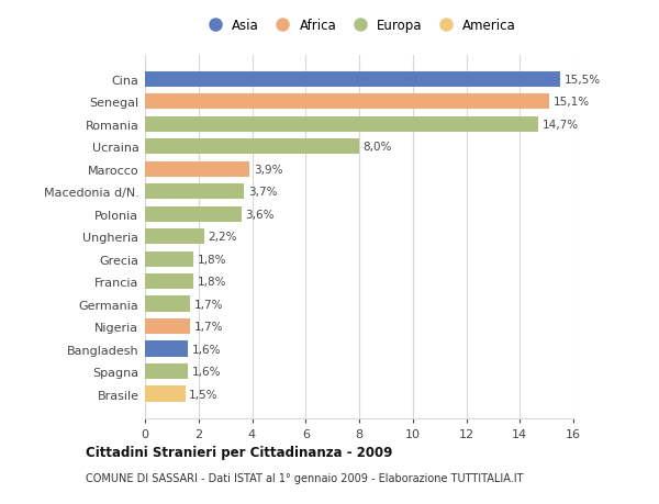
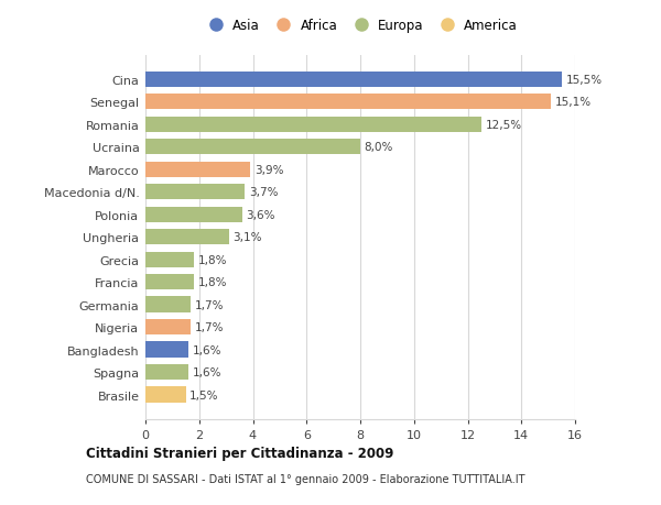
Romania: 14,7% -> 12,5%
Ungheria: 2,2% -> 3,1%
